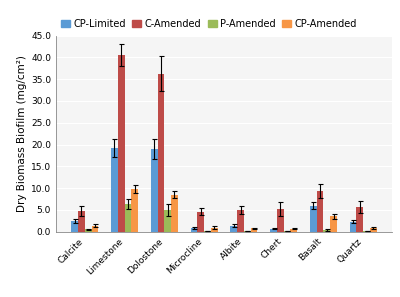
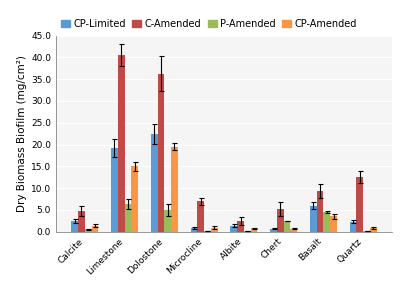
CP-Amended/Limestone: 9.8 -> 15.0
CP-Limited/Dolostone: 19.0 -> 22.5
CP-Amended/Dolostone: 8.5 -> 19.5
C-Amended/Microcline: 4.6 -> 7.0
C-Amended/Albite: 4.9 -> 2.5
P-Amended/Chert: 0.1 -> 2.5
P-Amended/Basalt: 0.4 -> 4.5
C-Amended/Quartz: 5.7 -> 12.5
